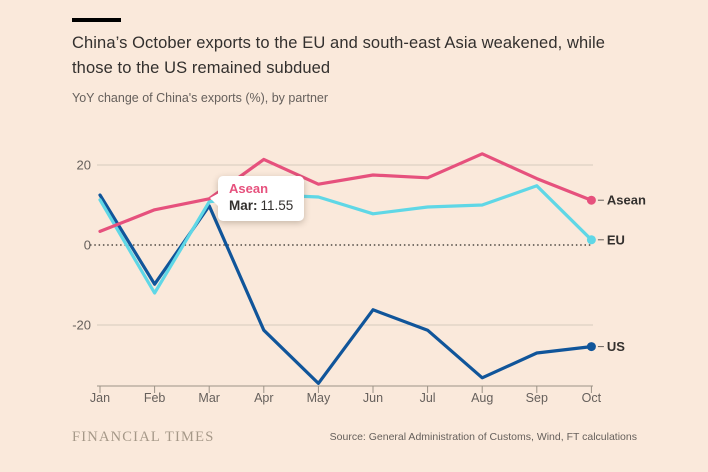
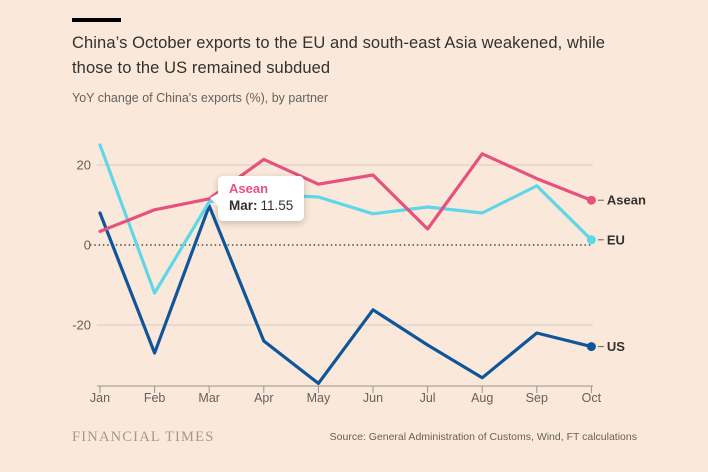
EU/Jan: 11 -> 25
US/Jan: 12 -> 8
US/Feb: -10 -> -27
US/Apr: -21 -> -24
Asean/Jul: 17 -> 4
US/Jul: -21 -> -25
EU/Aug: 10 -> 8
US/Sep: -27 -> -22
